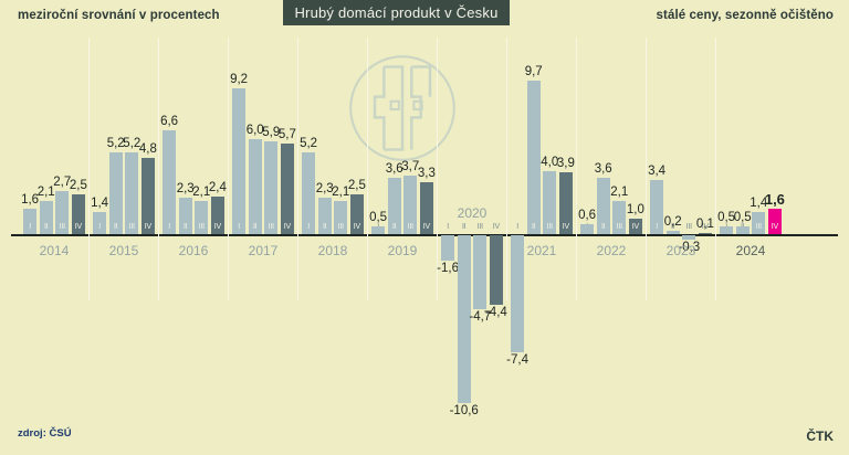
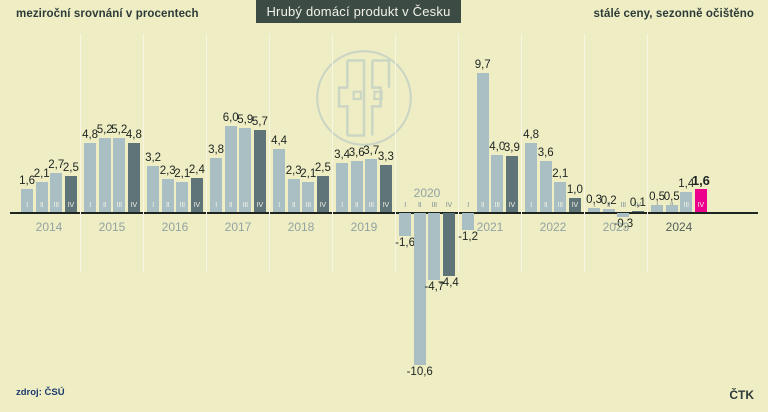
2015 I: 1,4 -> 4,8
2016 I: 6,6 -> 3,2
2017 I: 9,2 -> 3,8
2018 I: 5,2 -> 4,4
2019 I: 0,5 -> 3,4
2021 I: -7,4 -> -1,2
2022 I: 0,6 -> 4,8
2023 I: 3,4 -> 0,3
